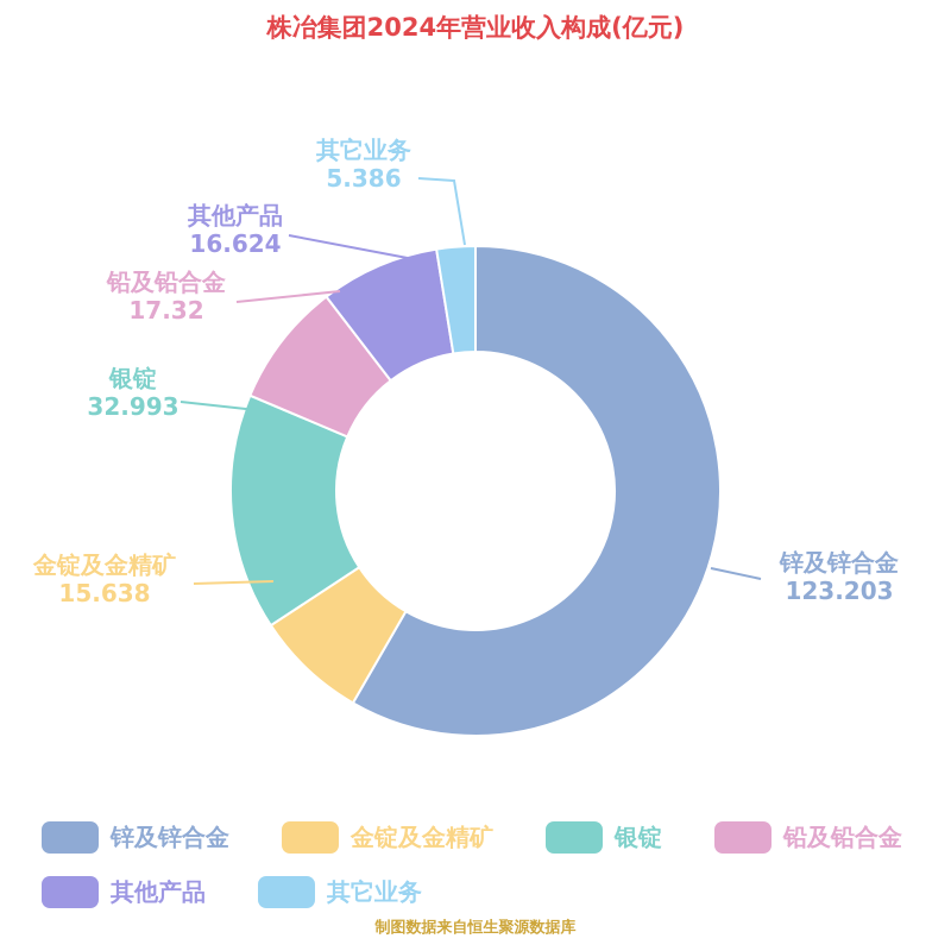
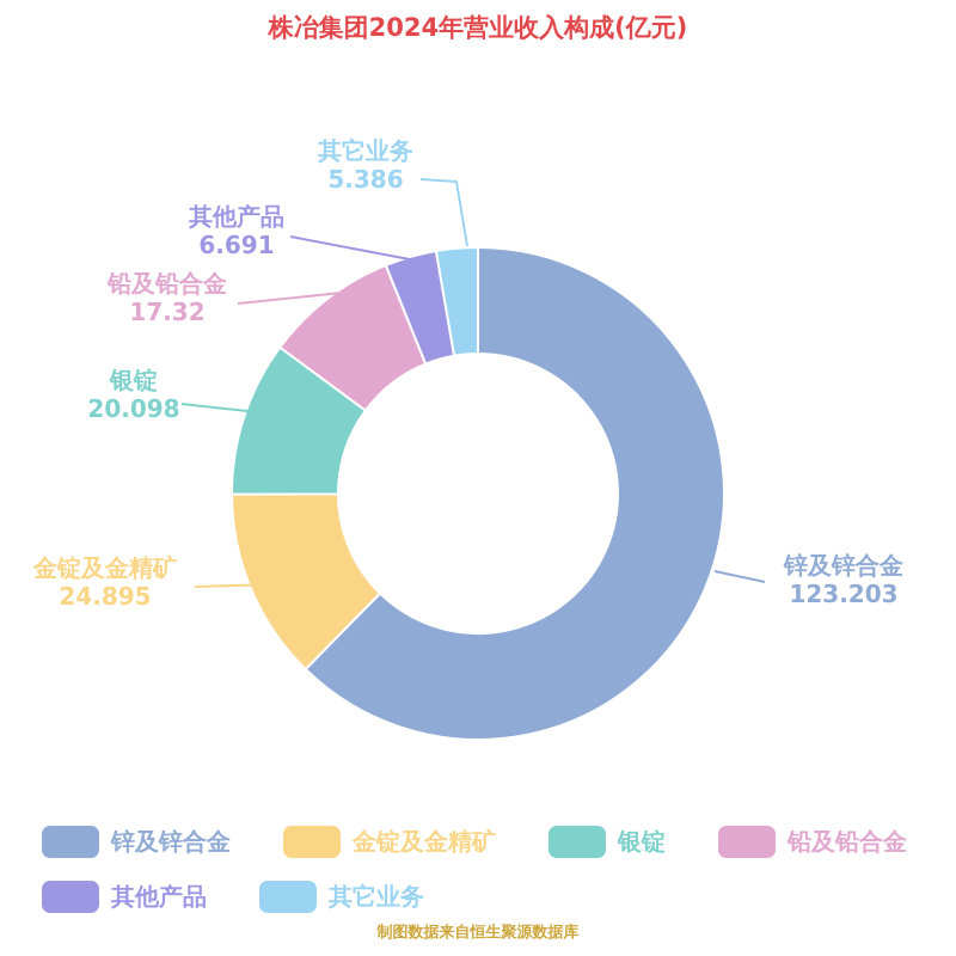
金锭及金精矿: 15.638 -> 24.895
银锭: 32.993 -> 20.098
其他产品: 16.624 -> 6.691
